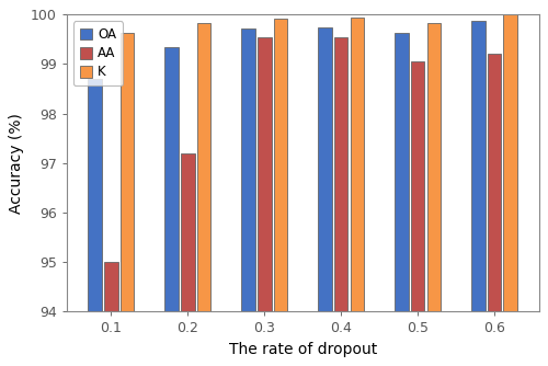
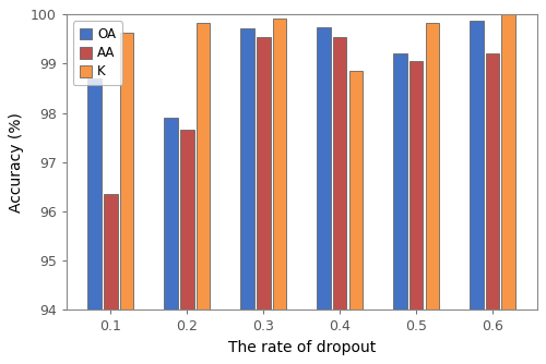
AA/0.1: 95.00 -> 96.35
OA/0.2: 99.35 -> 97.90
AA/0.2: 97.20 -> 97.65
K/0.4: 99.93 -> 98.85
OA/0.5: 99.62 -> 99.20
